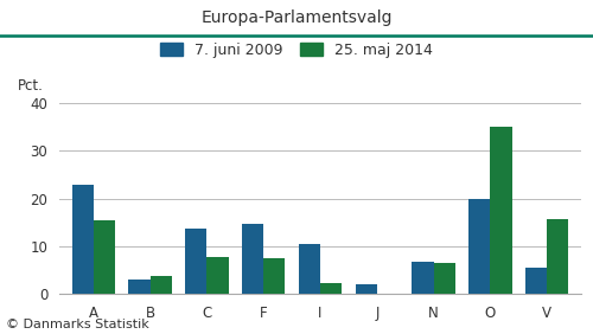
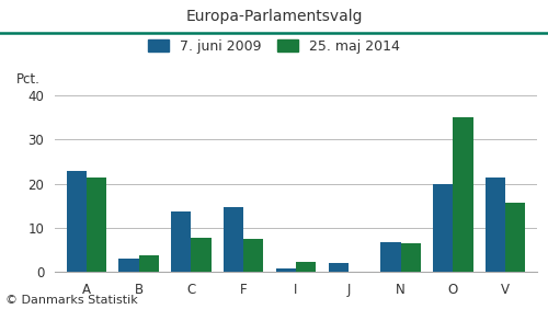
25. maj 2014/A: 15.5 -> 21.5
7. juni 2009/I: 10.5 -> 0.9
7. juni 2009/V: 5.5 -> 21.5
